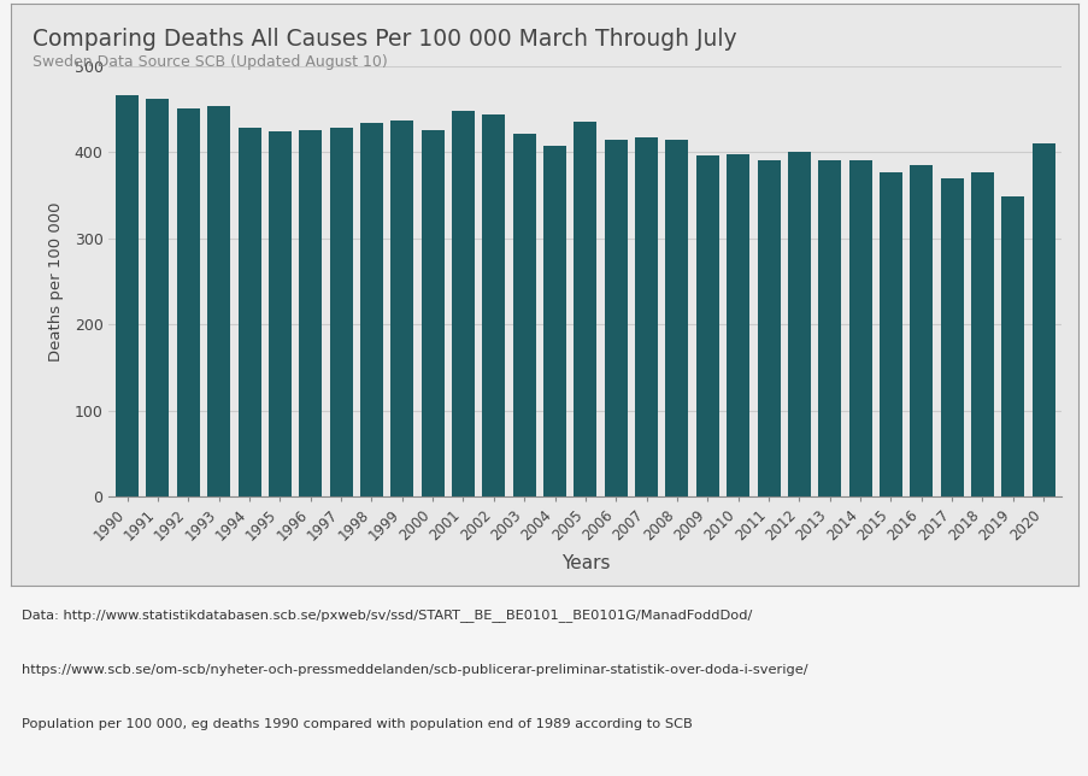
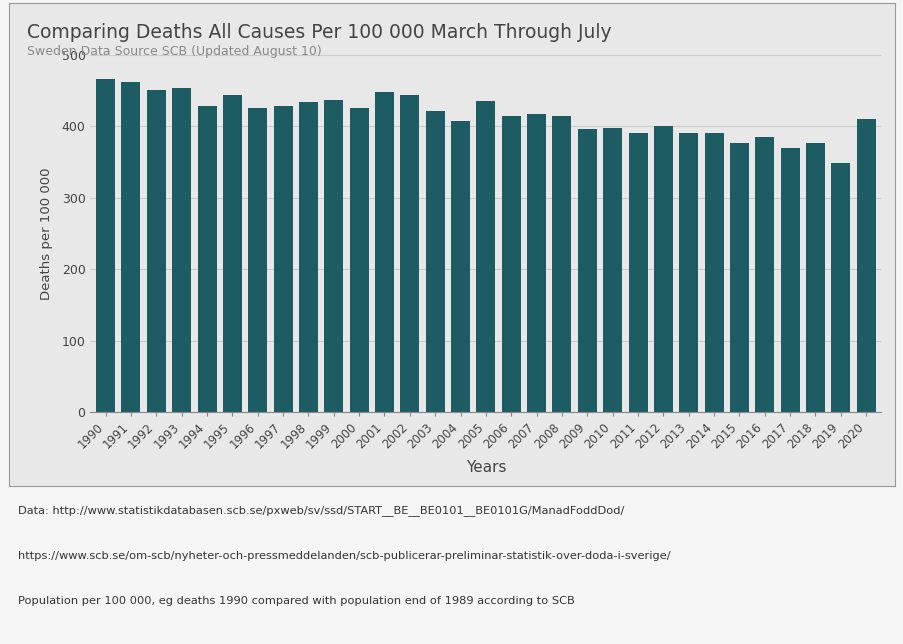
1995: 424 -> 443
